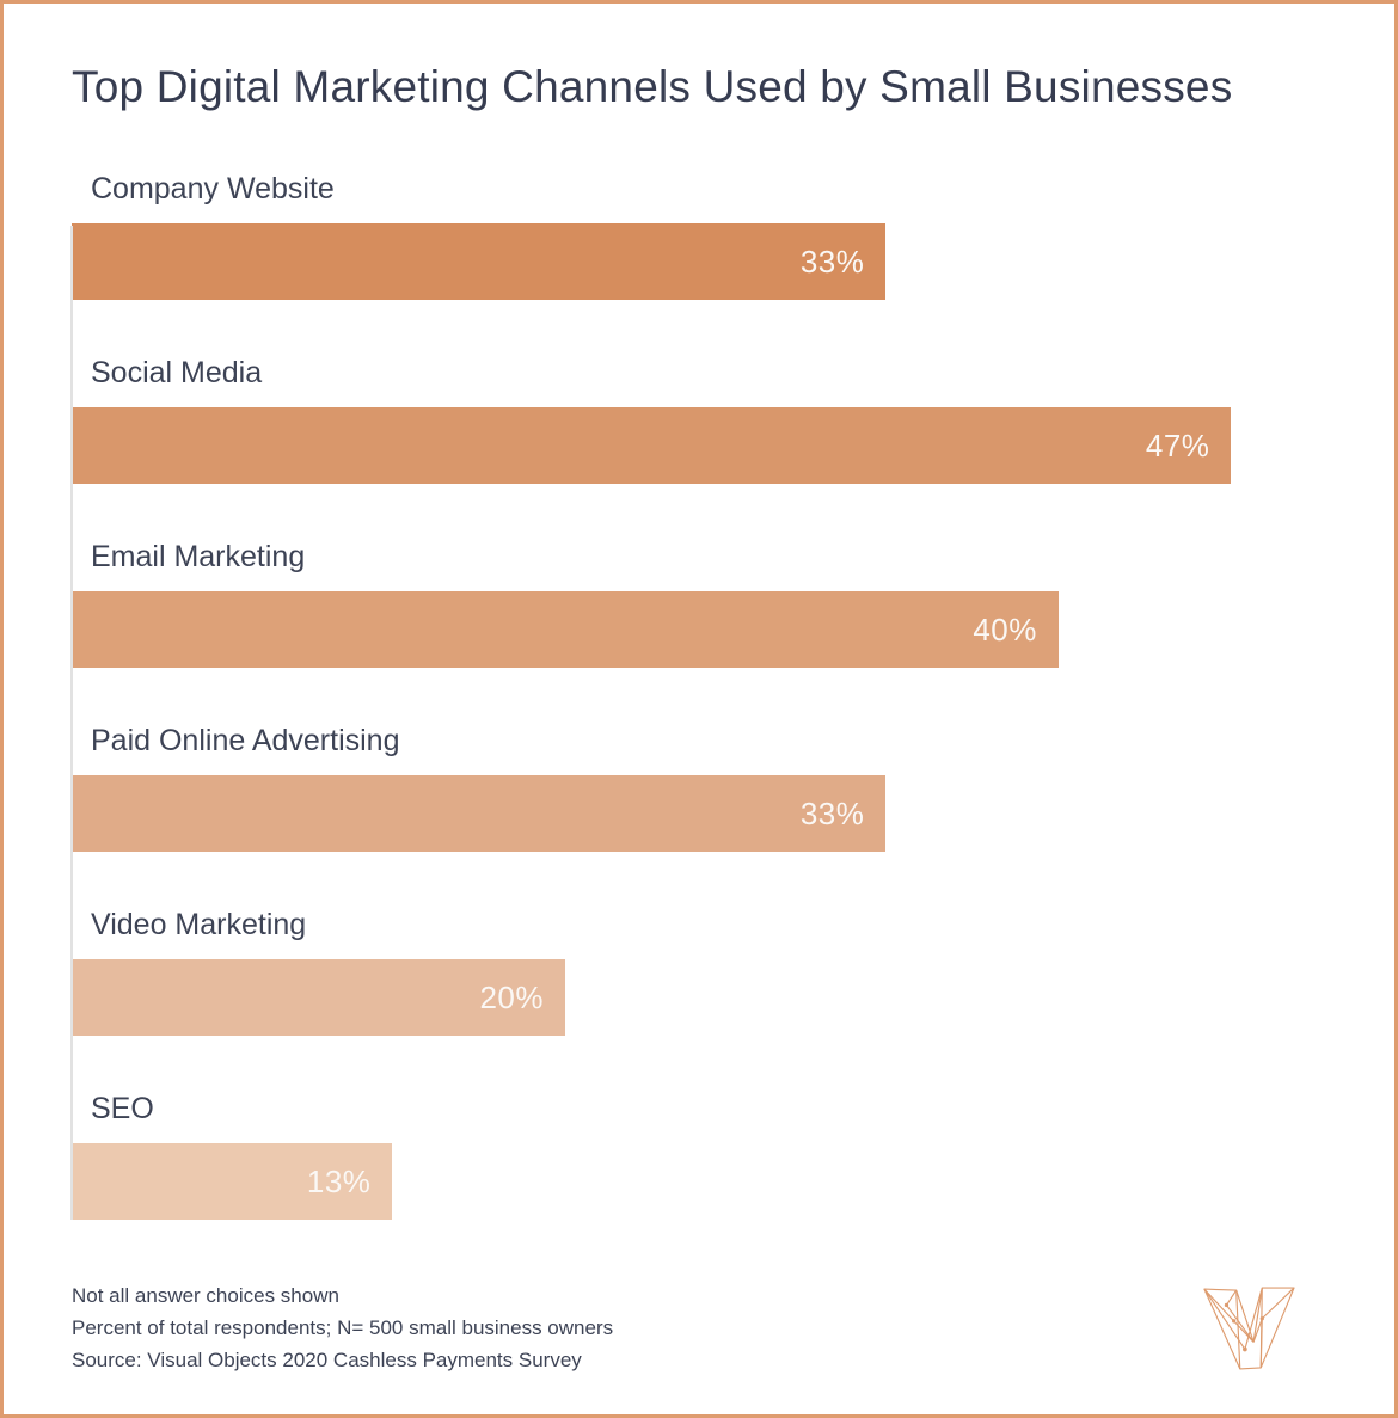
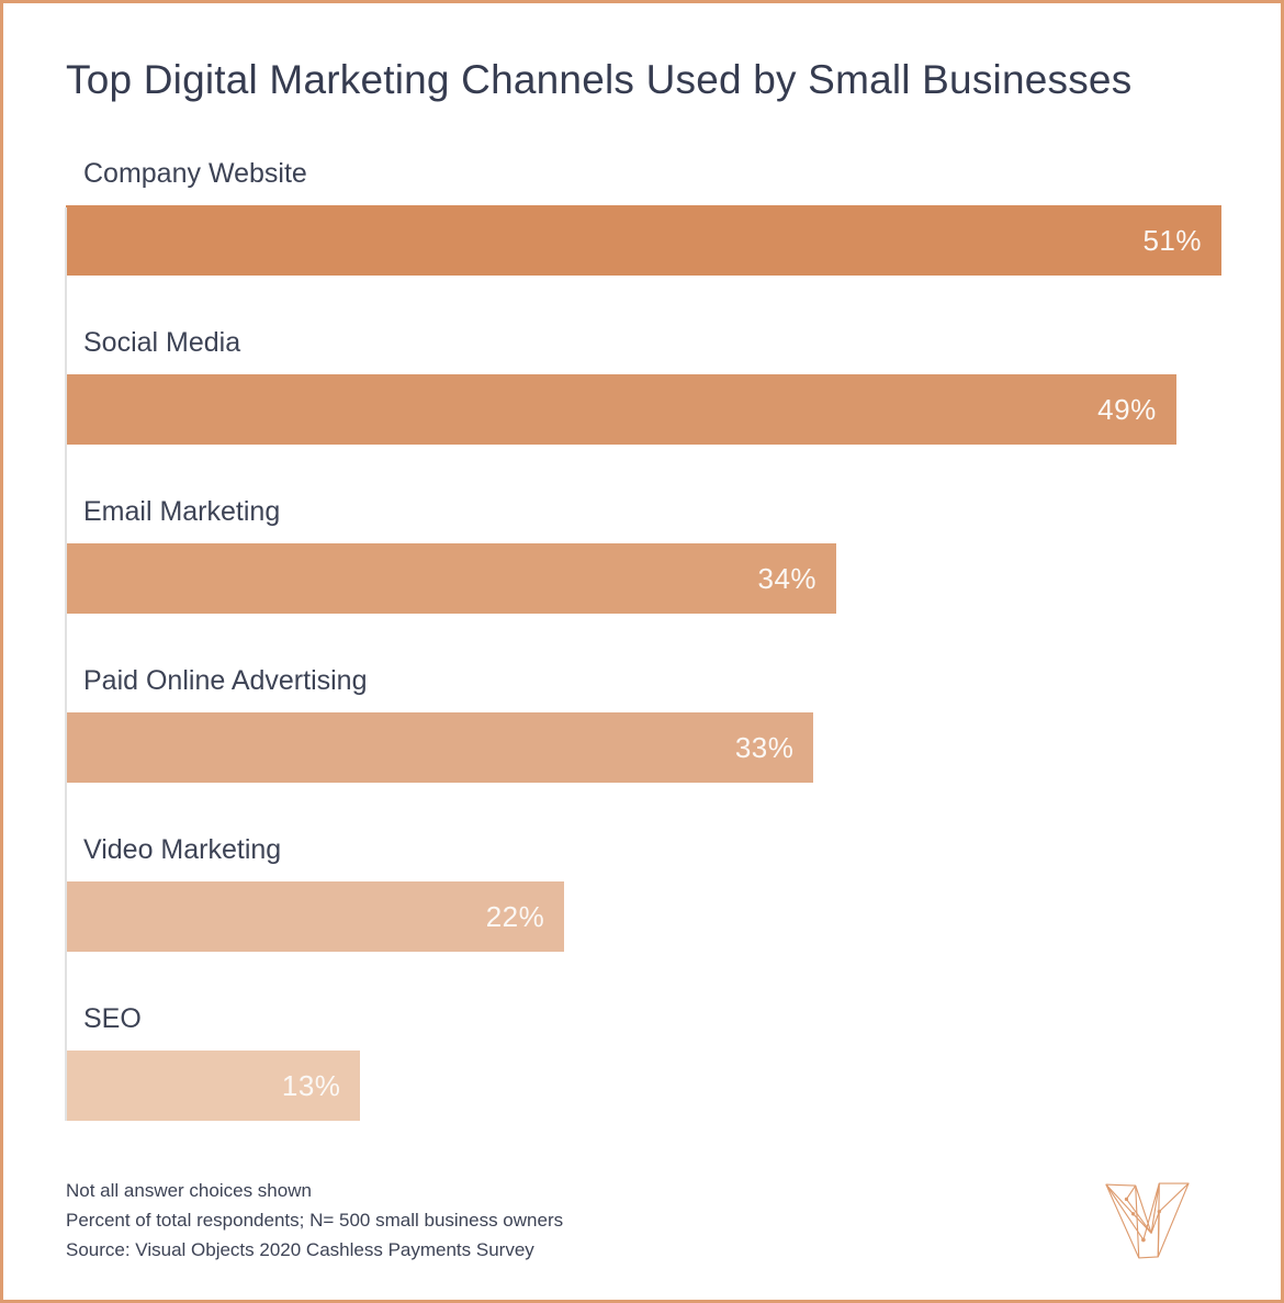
Company Website: 33% -> 51%
Social Media: 47% -> 49%
Email Marketing: 40% -> 34%
Video Marketing: 20% -> 22%
